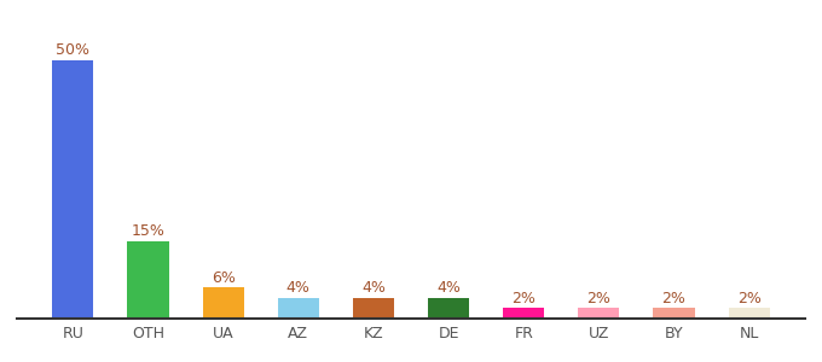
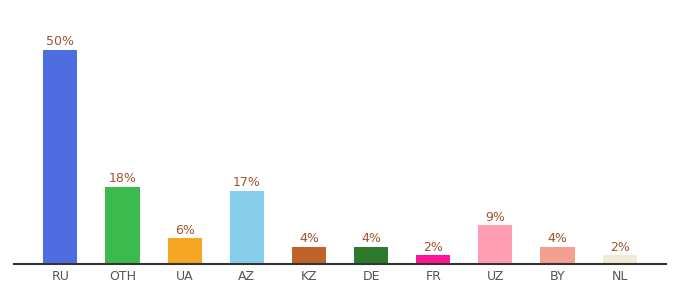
OTH: 15% -> 18%
AZ: 4% -> 17%
UZ: 2% -> 9%
BY: 2% -> 4%
